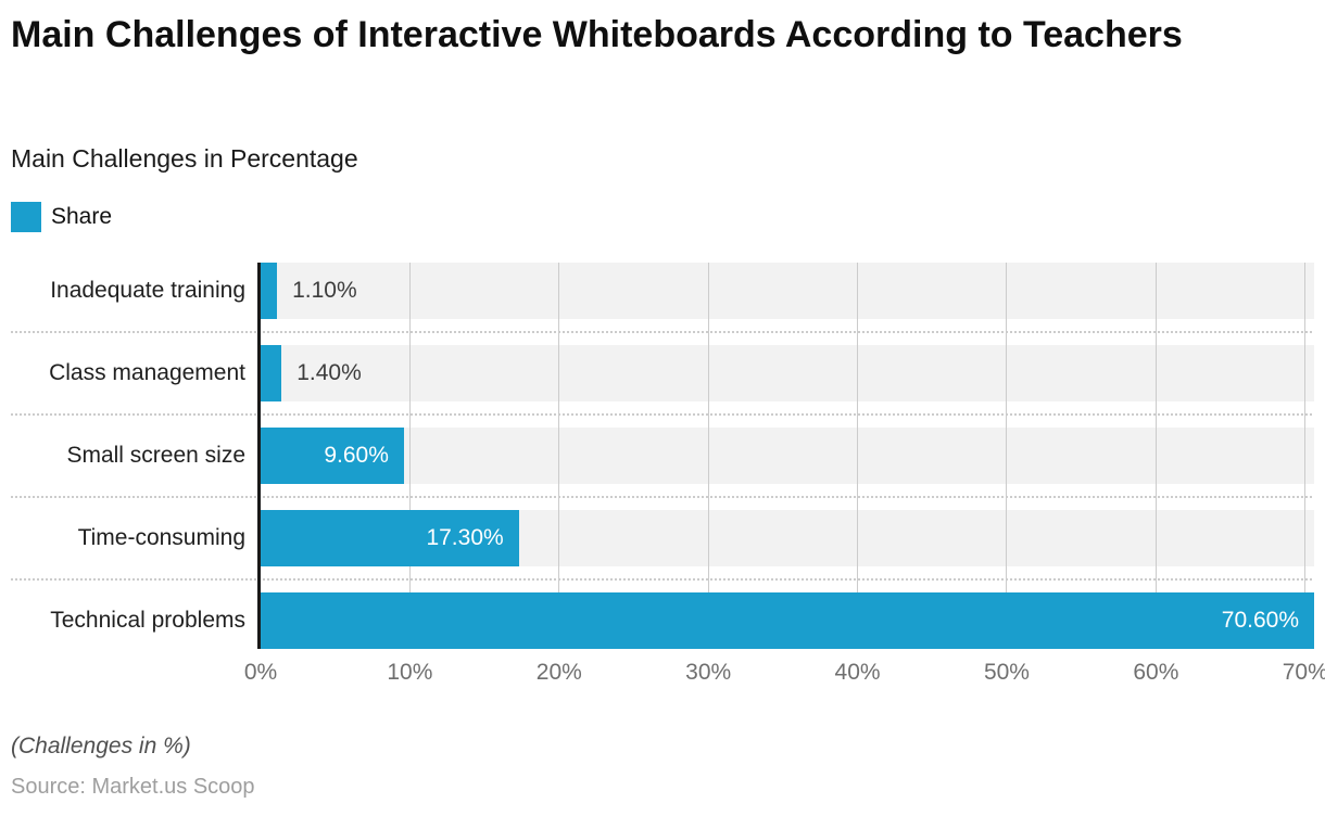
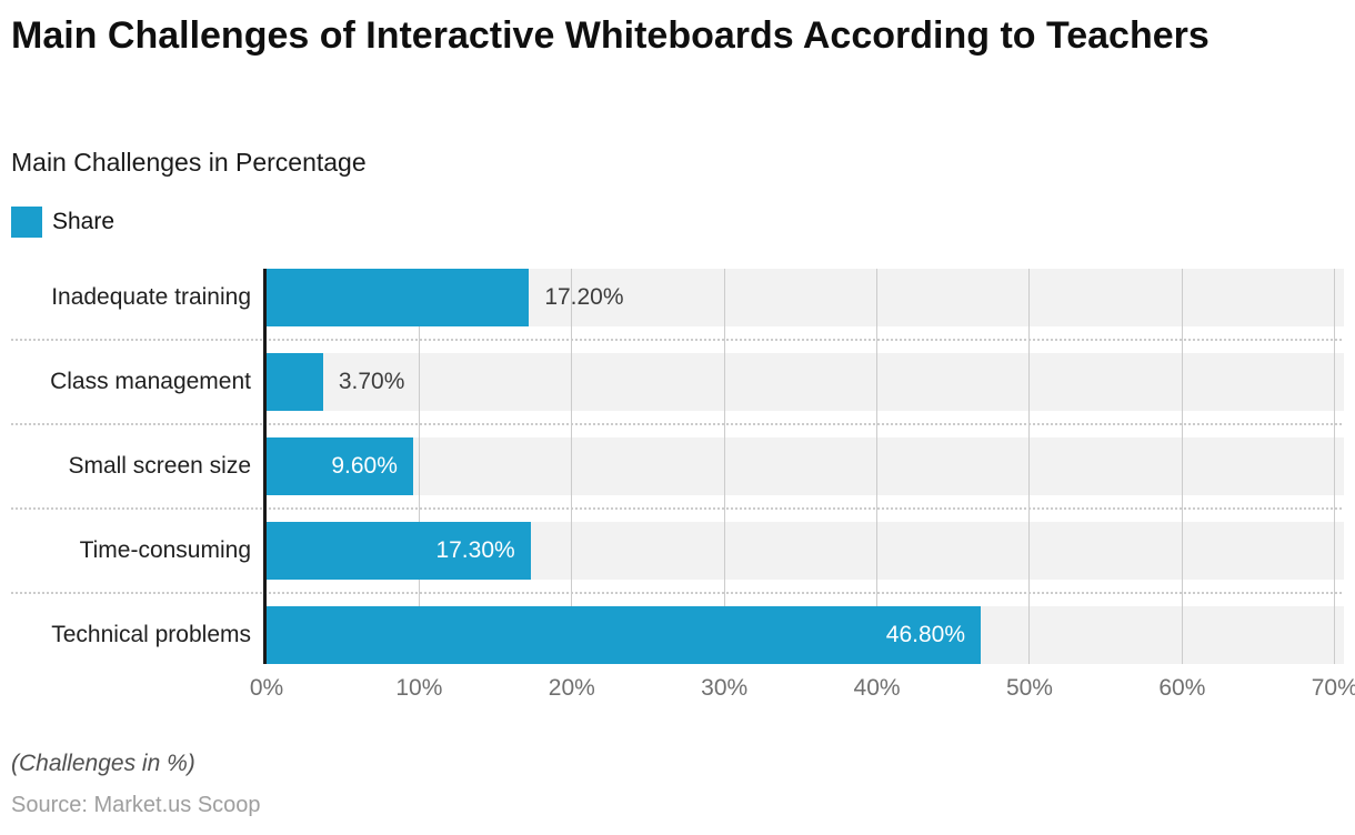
Inadequate training: 1.10% -> 17.20%
Class management: 1.40% -> 3.70%
Technical problems: 70.60% -> 46.80%
